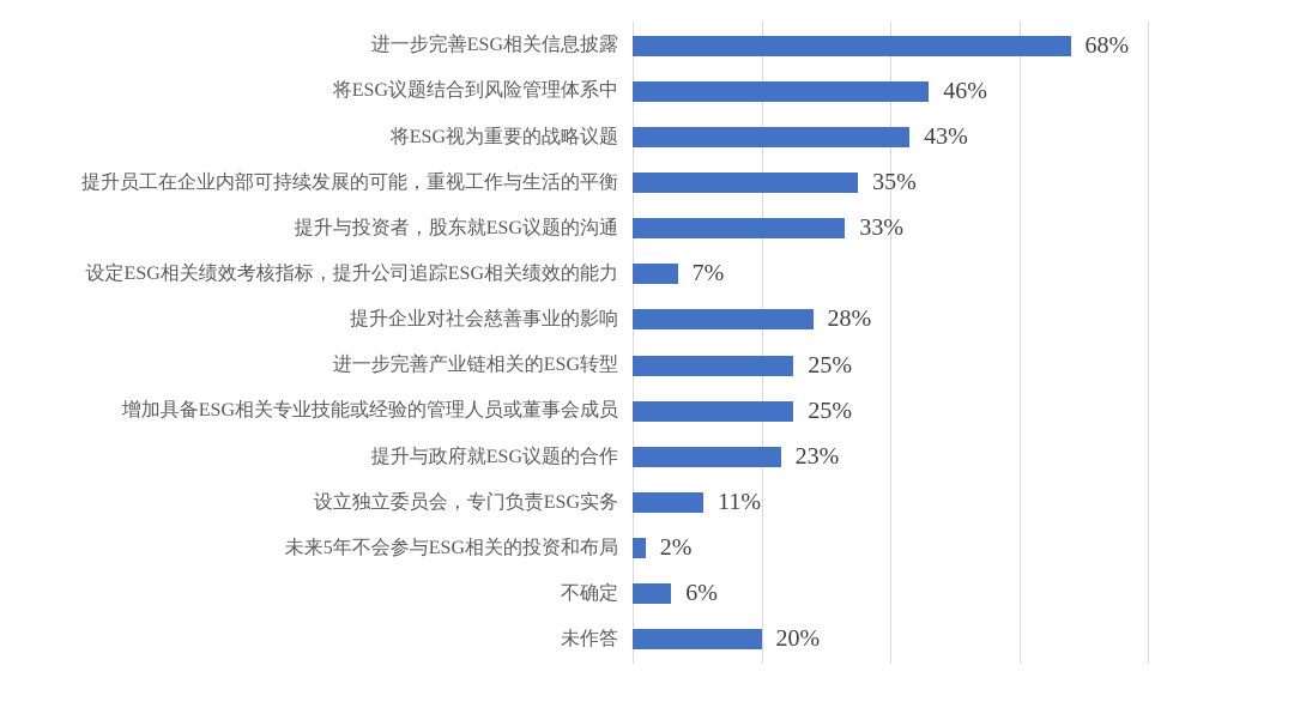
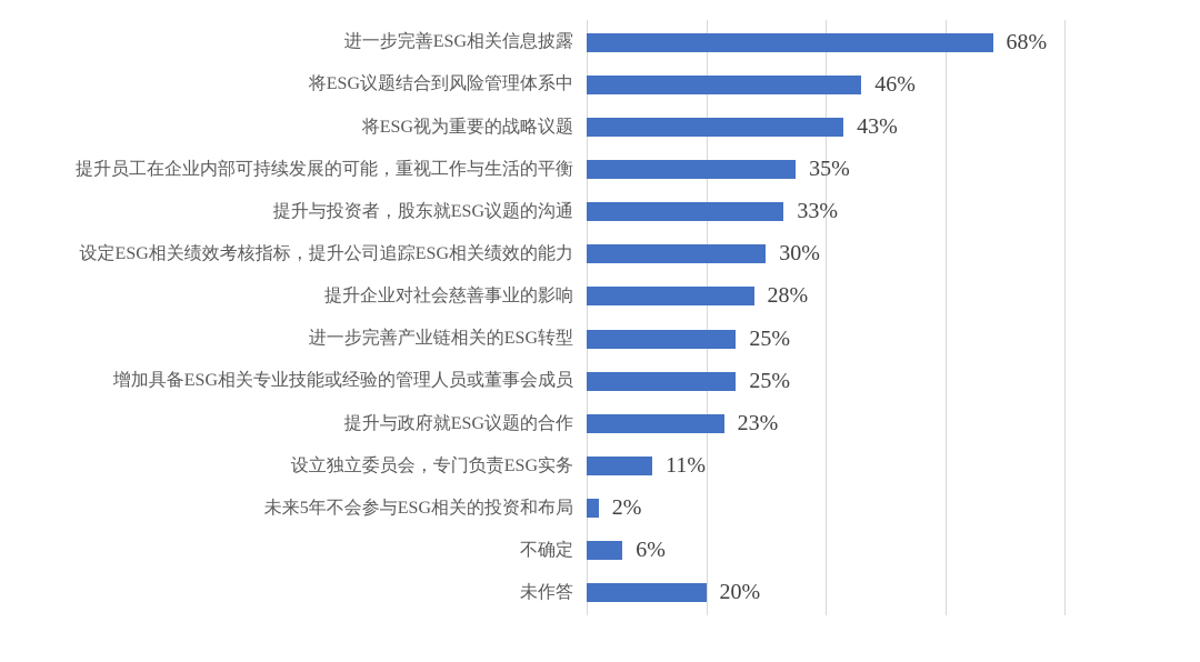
设定ESG相关绩效考核指标，提升公司追踪ESG相关绩效的能力: 7% -> 30%
